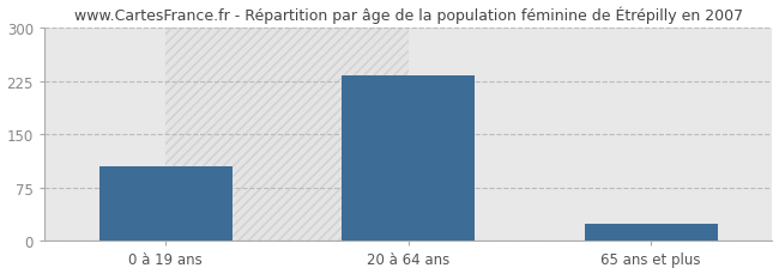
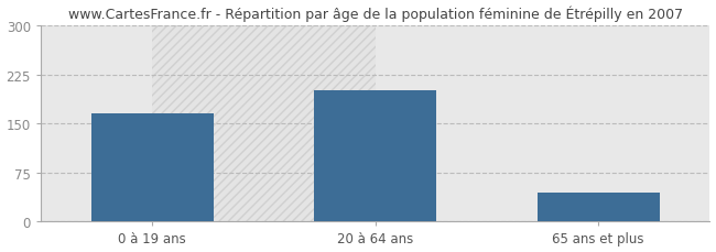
0 à 19 ans: 105 -> 166
20 à 64 ans: 232 -> 200
65 ans et plus: 25 -> 44
